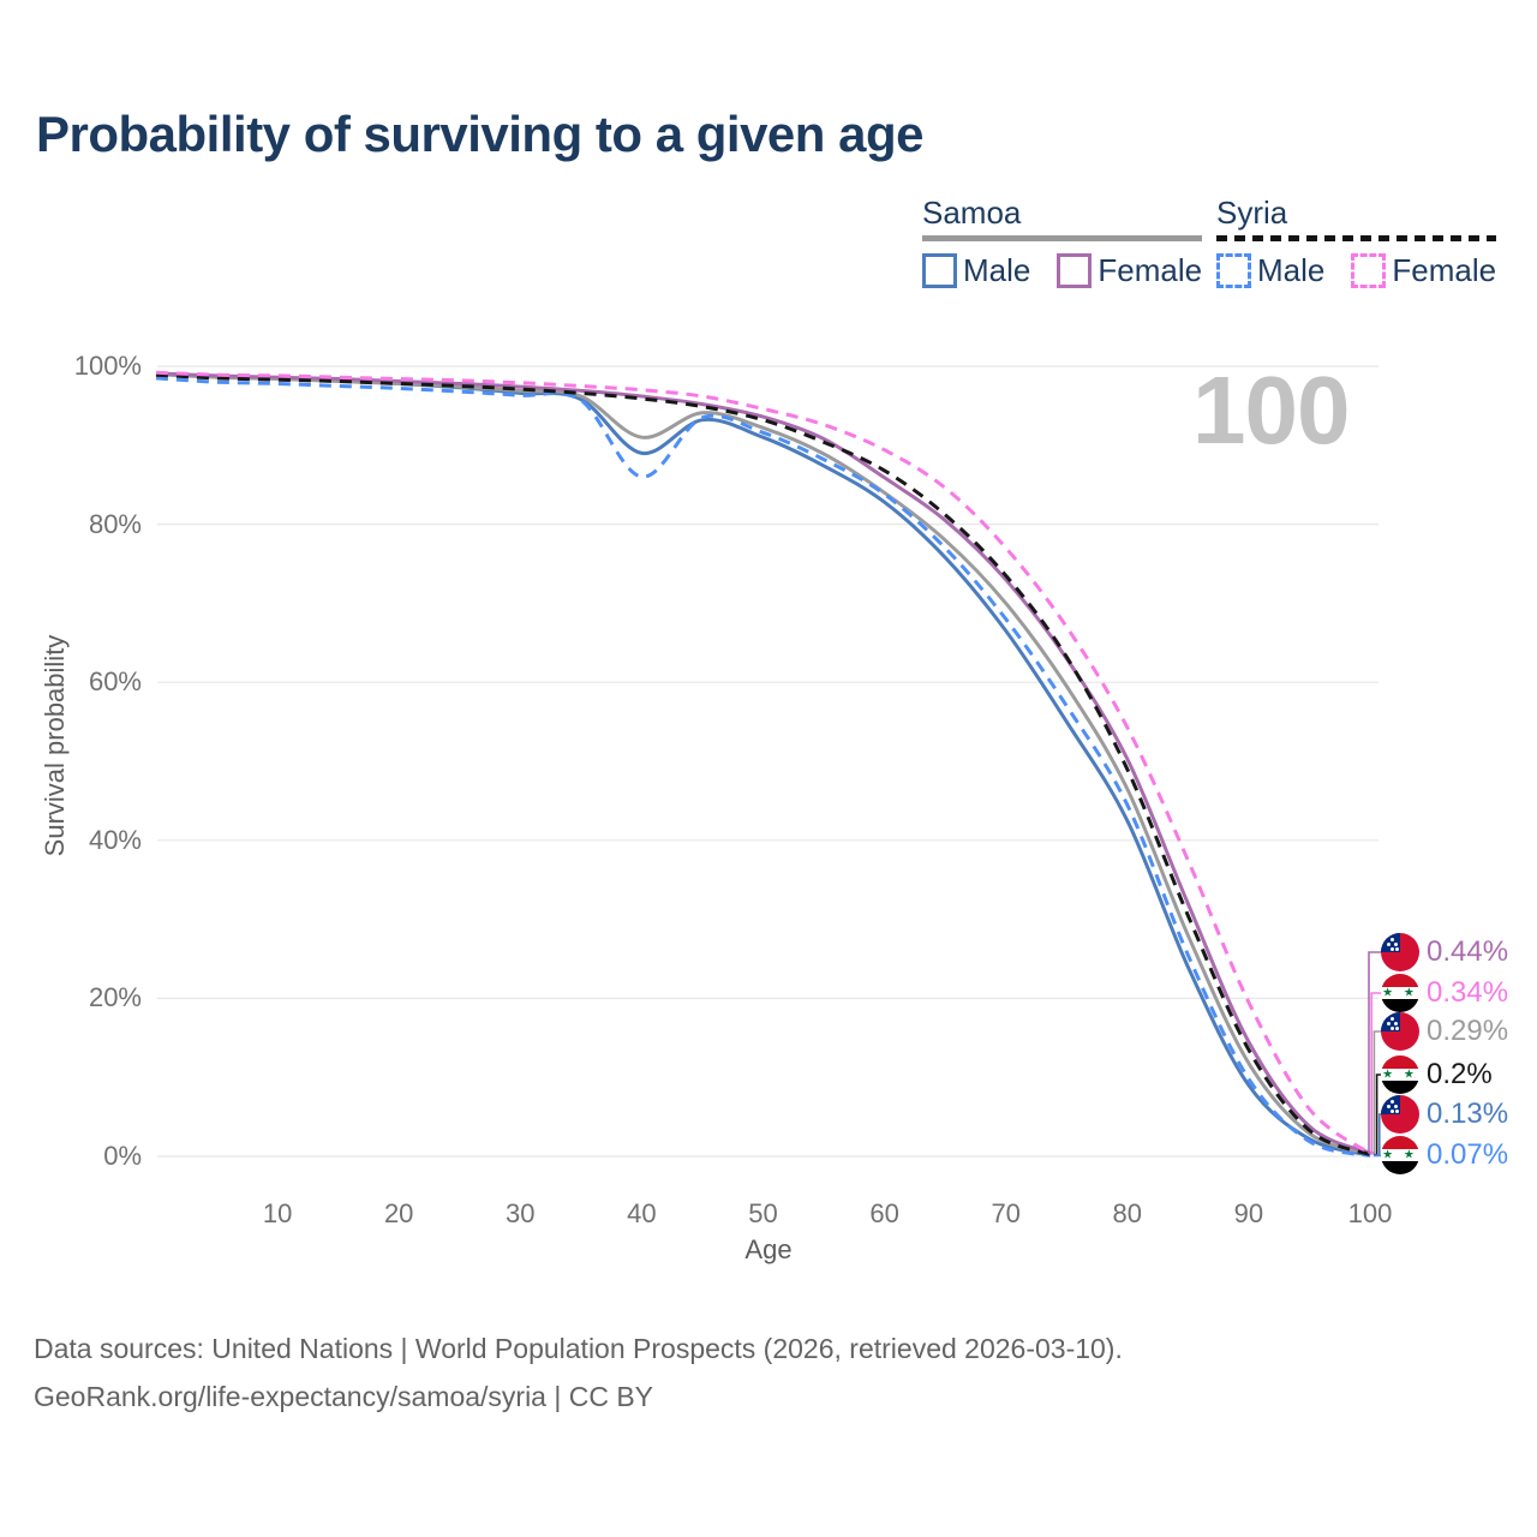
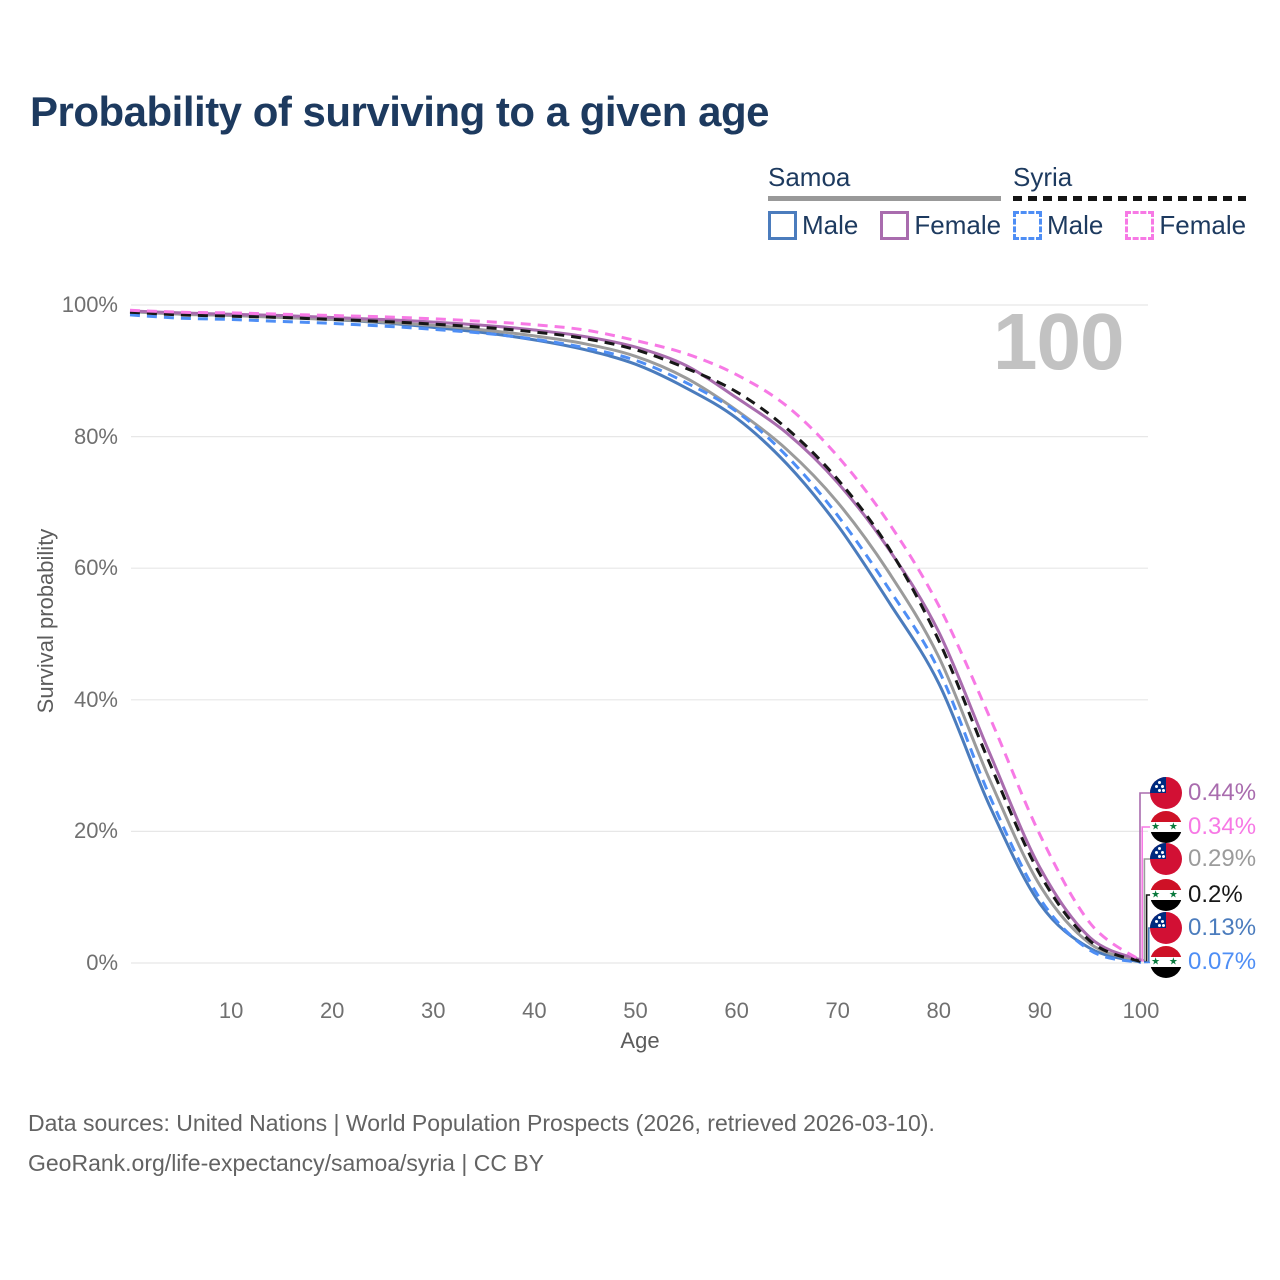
Samoa Male/40: 89% -> 95%
Samoa/40: 91% -> 95%
Syria Male/40: 86% -> 95%
